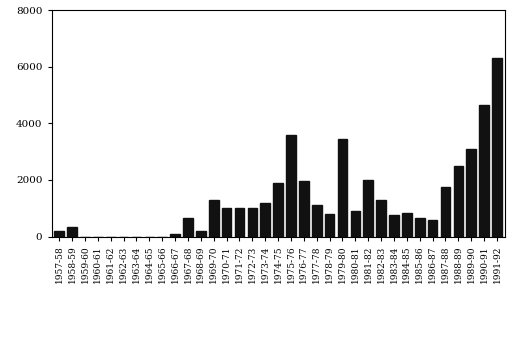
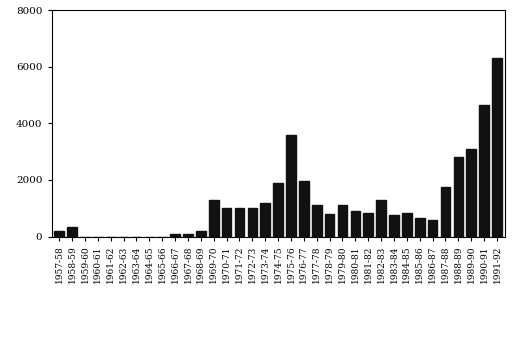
1967-68: 650 -> 100
1979-80: 3450 -> 1100
1981-82: 2000 -> 850
1988-89: 2500 -> 2800
